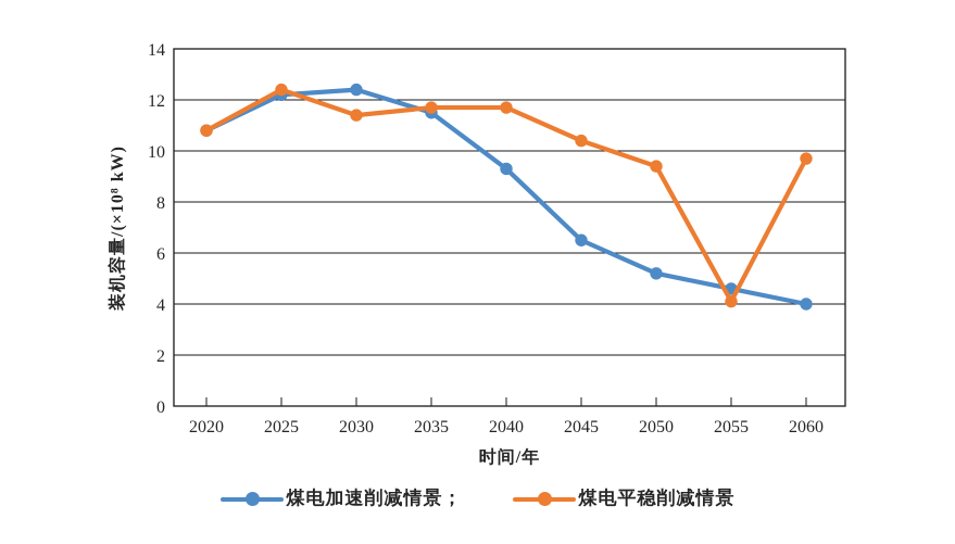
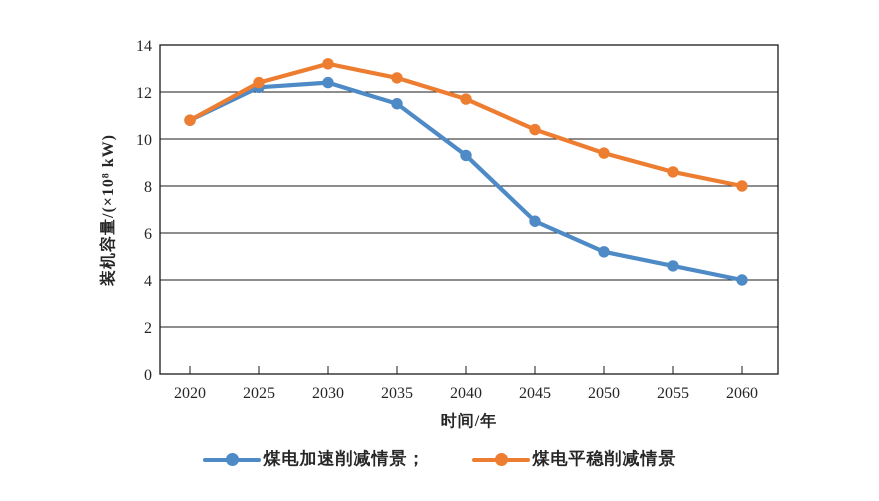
煤电平稳削减情景/2030: 11.4 -> 13.2
煤电平稳削减情景/2035: 11.7 -> 12.6
煤电平稳削减情景/2055: 4.1 -> 8.6
煤电平稳削减情景/2060: 9.7 -> 8.0
